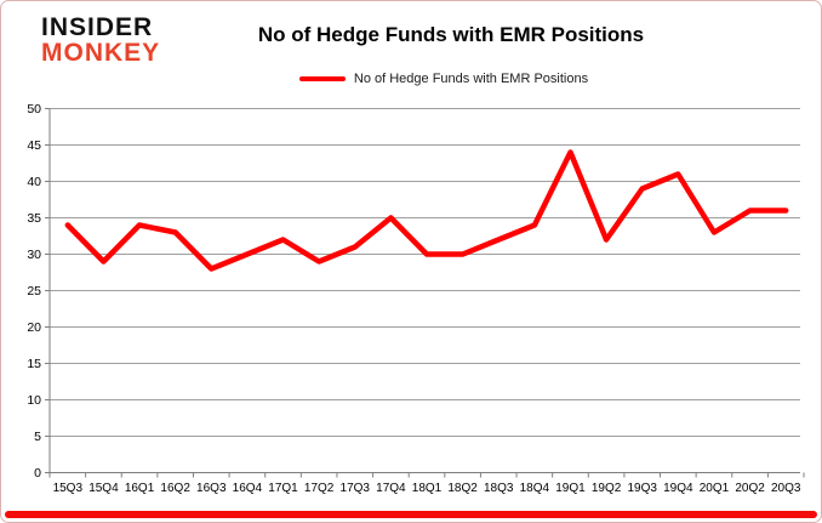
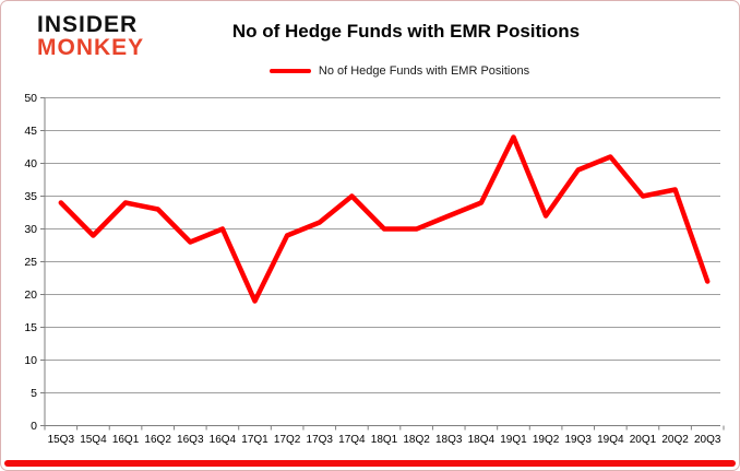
17Q1: 32 -> 19
20Q1: 33 -> 35
20Q3: 36 -> 22
